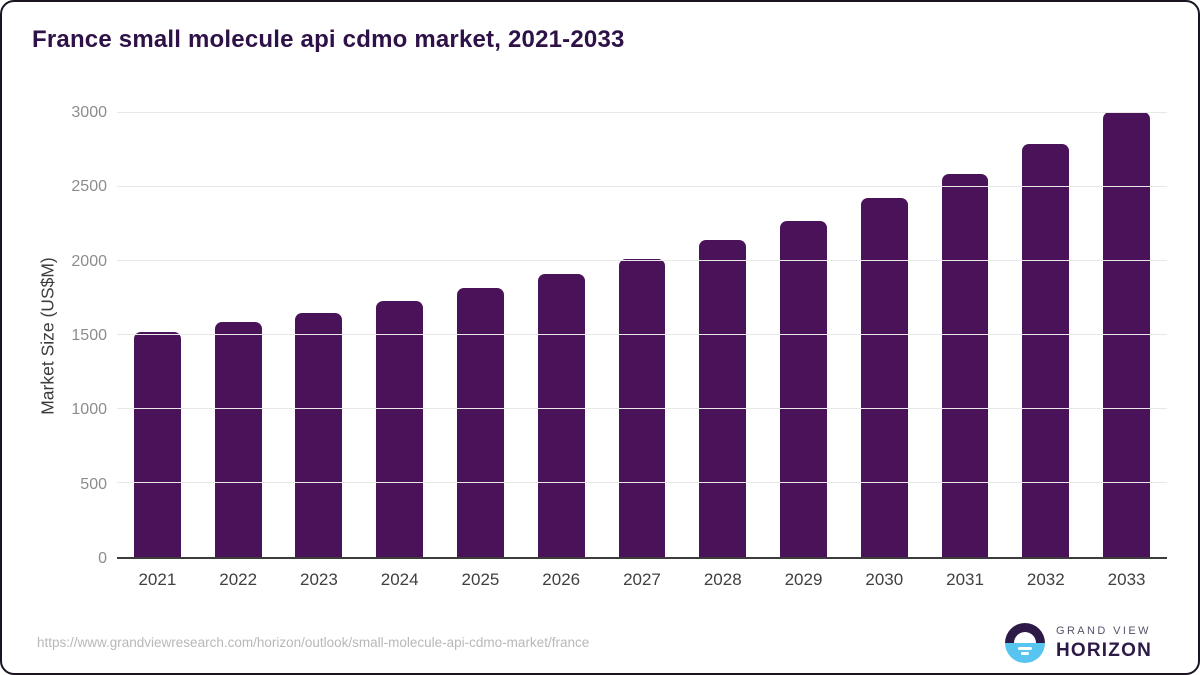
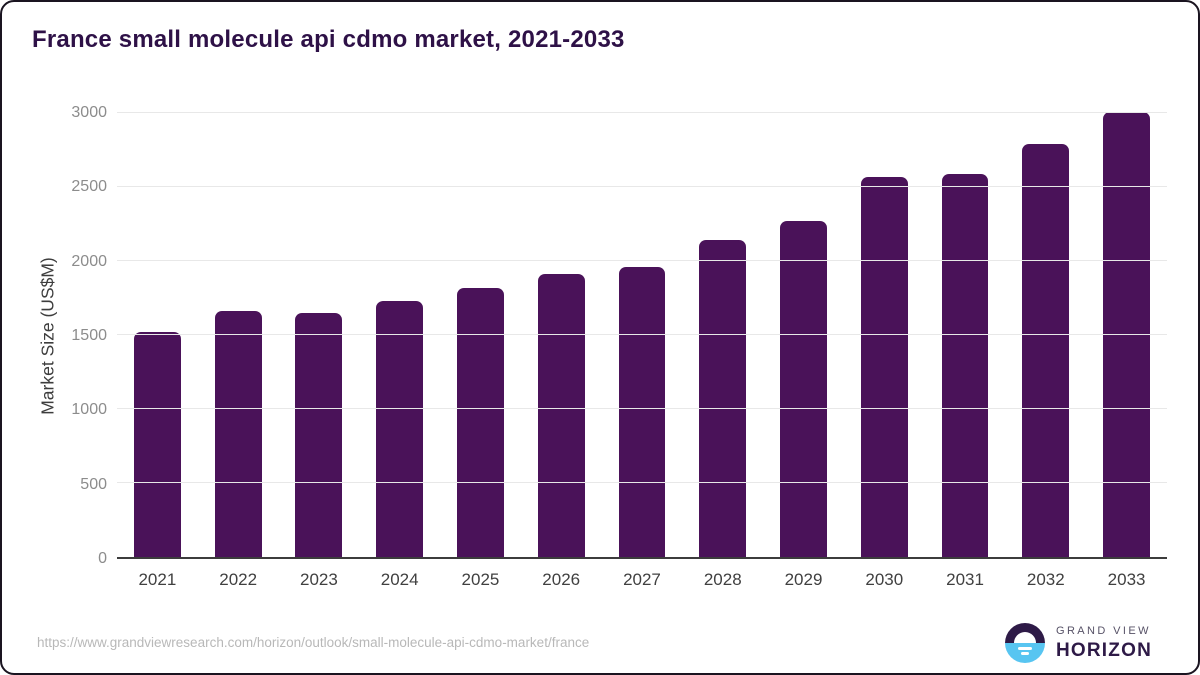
2022: 1580 -> 1660
2027: 2020 -> 1960
2030: 2420 -> 2570
